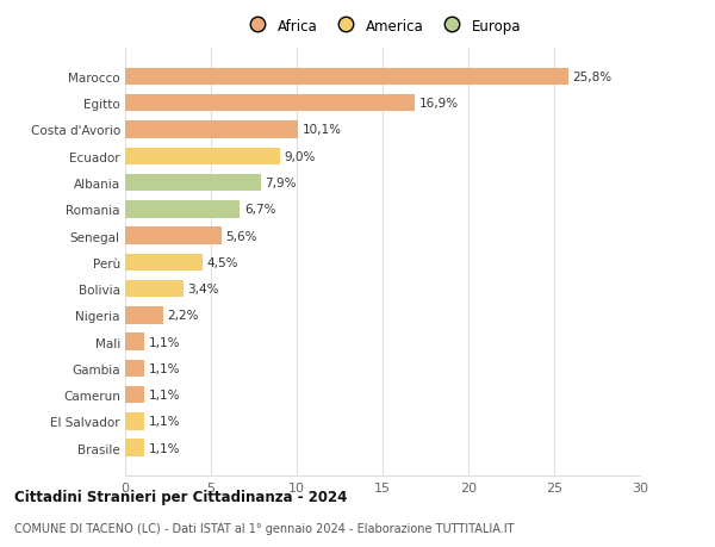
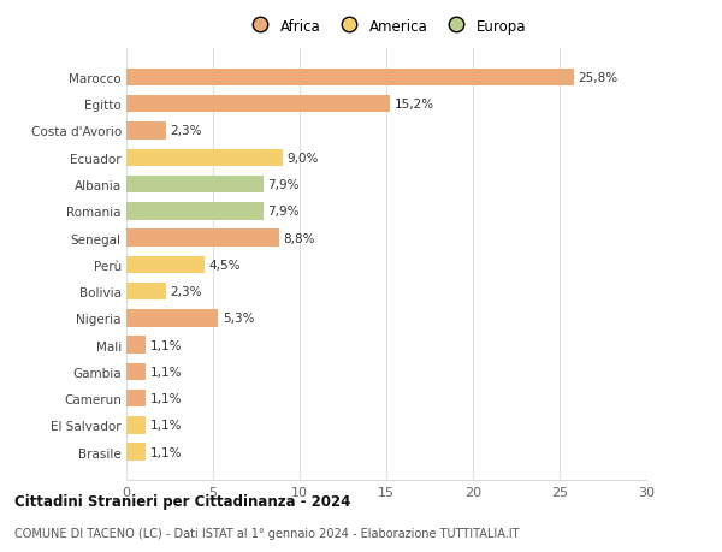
Egitto: 16,9% -> 15,2%
Costa d'Avorio: 10,1% -> 2,3%
Romania: 6,7% -> 7,9%
Senegal: 5,6% -> 8,8%
Bolivia: 3,4% -> 2,3%
Nigeria: 2,2% -> 5,3%
